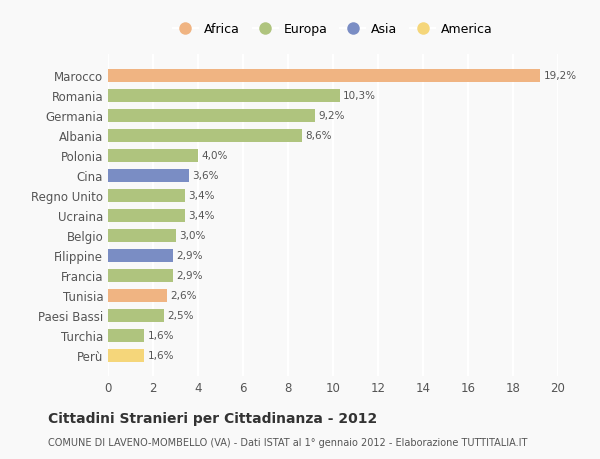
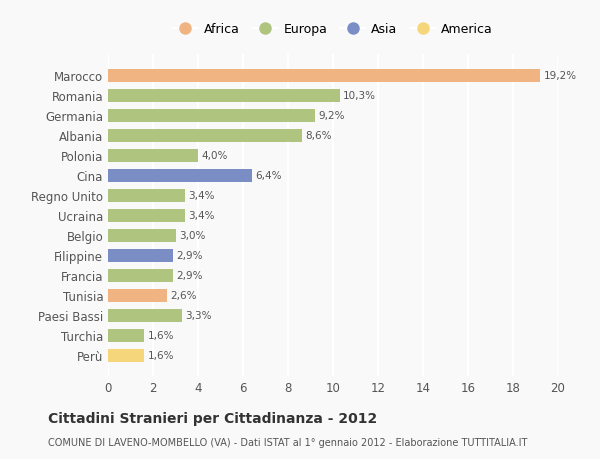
Cina: 3,6% -> 6,4%
Paesi Bassi: 2,5% -> 3,3%
